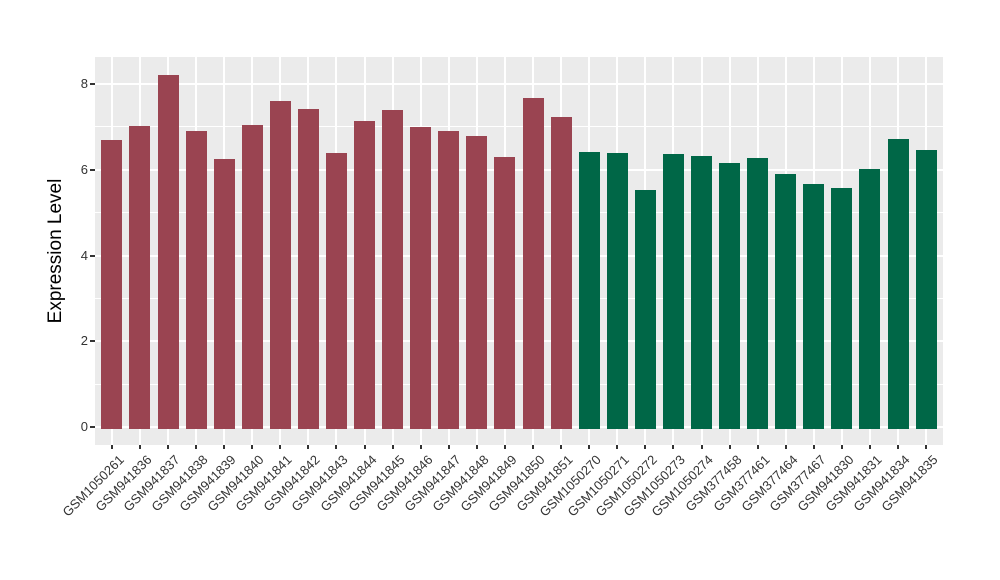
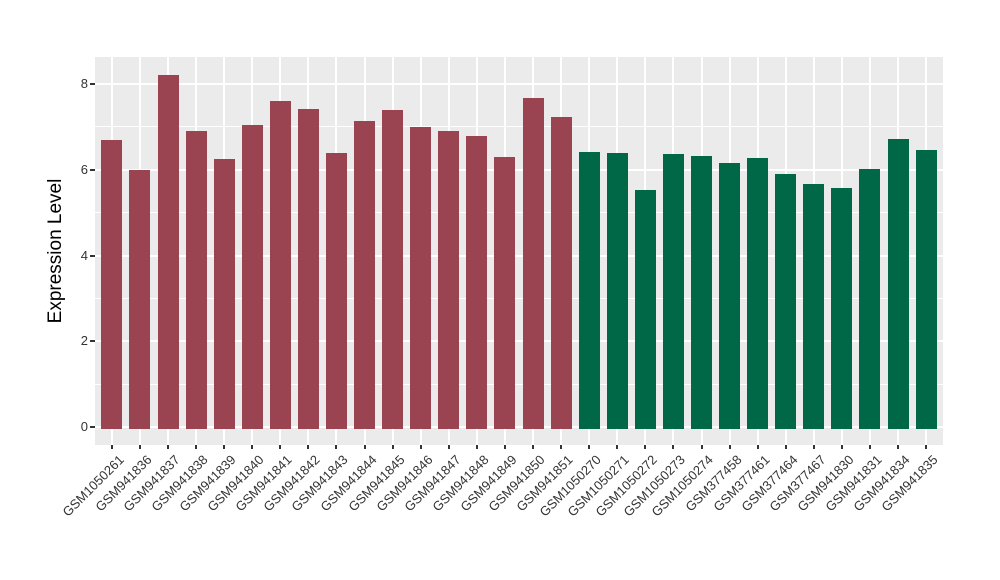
GSM941836: 7.0 -> 6.0
